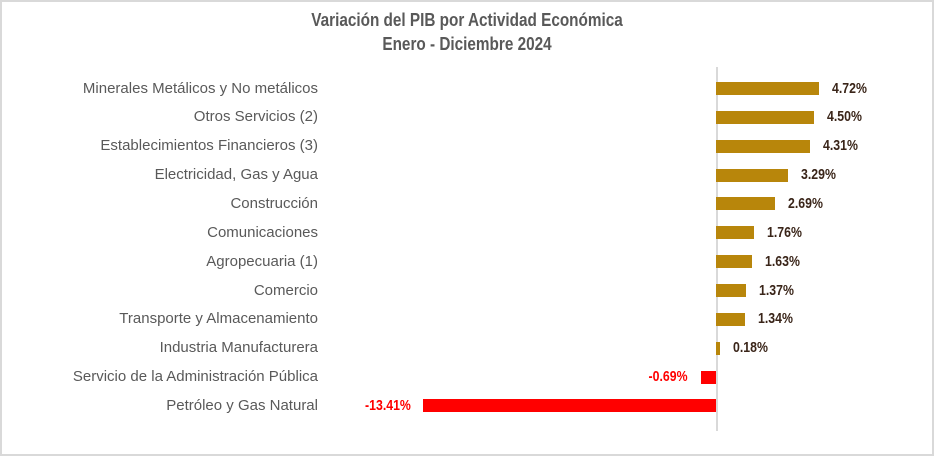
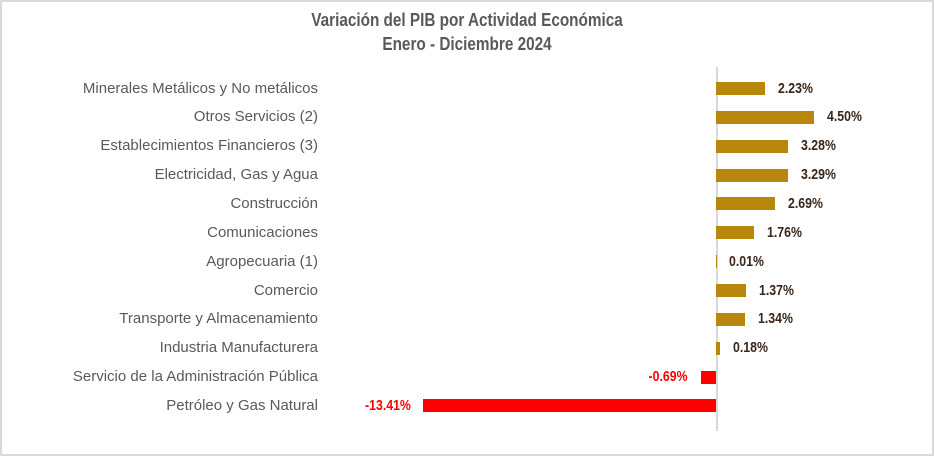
Minerales Metálicos y No metálicos: 4.72% -> 2.23%
Establecimientos Financieros (3): 4.31% -> 3.28%
Agropecuaria (1): 1.63% -> 0.01%
